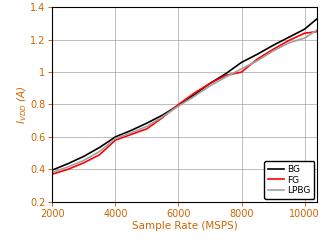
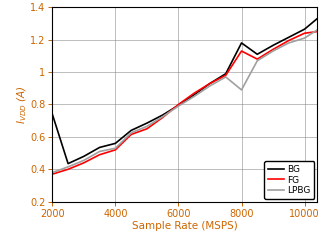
BG/2000: 0.40 -> 0.74
BG/4000: 0.60 -> 0.56
FG/4000: 0.58 -> 0.52
LPBG/4000: 0.59 -> 0.53
BG/8000: 1.06 -> 1.18
FG/8000: 1.00 -> 1.13
LPBG/8000: 1.02 -> 0.89
